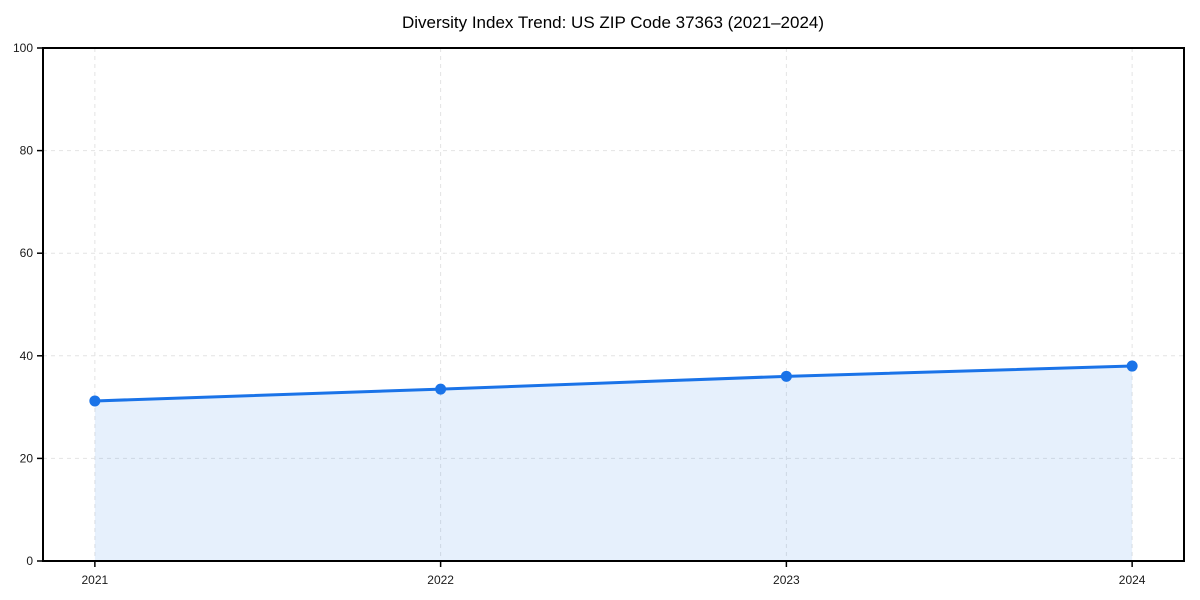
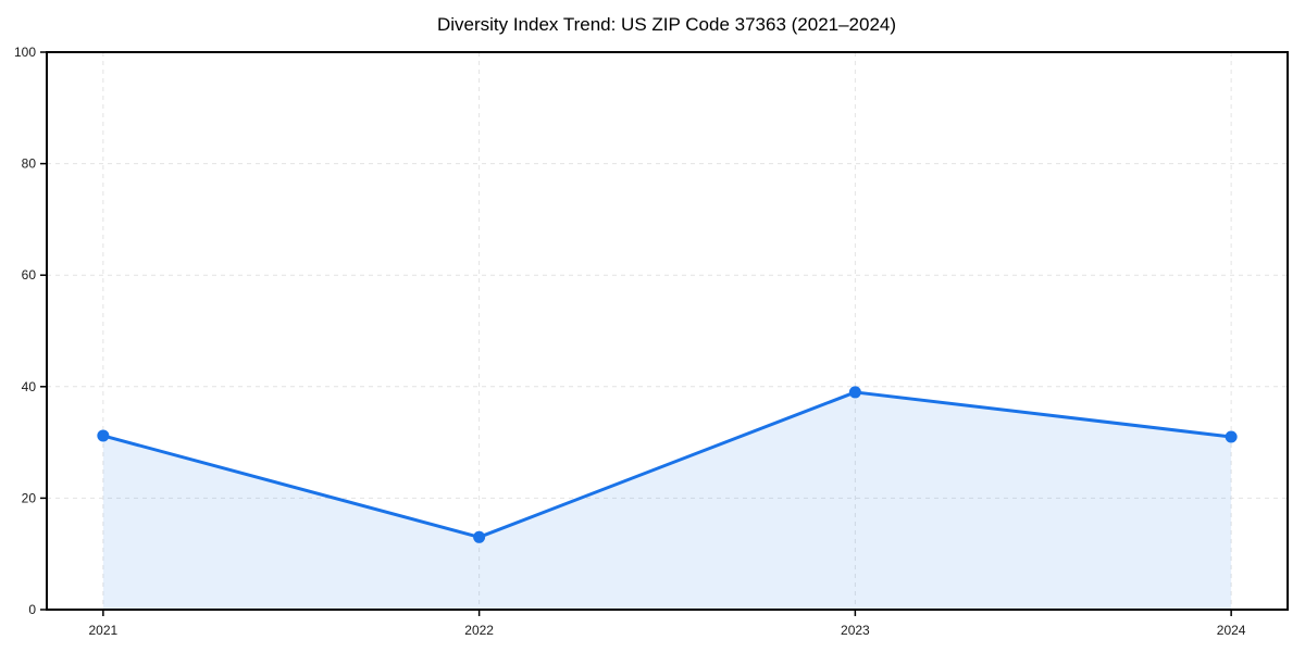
2022: 34 -> 13
2023: 36 -> 39
2024: 38 -> 31
